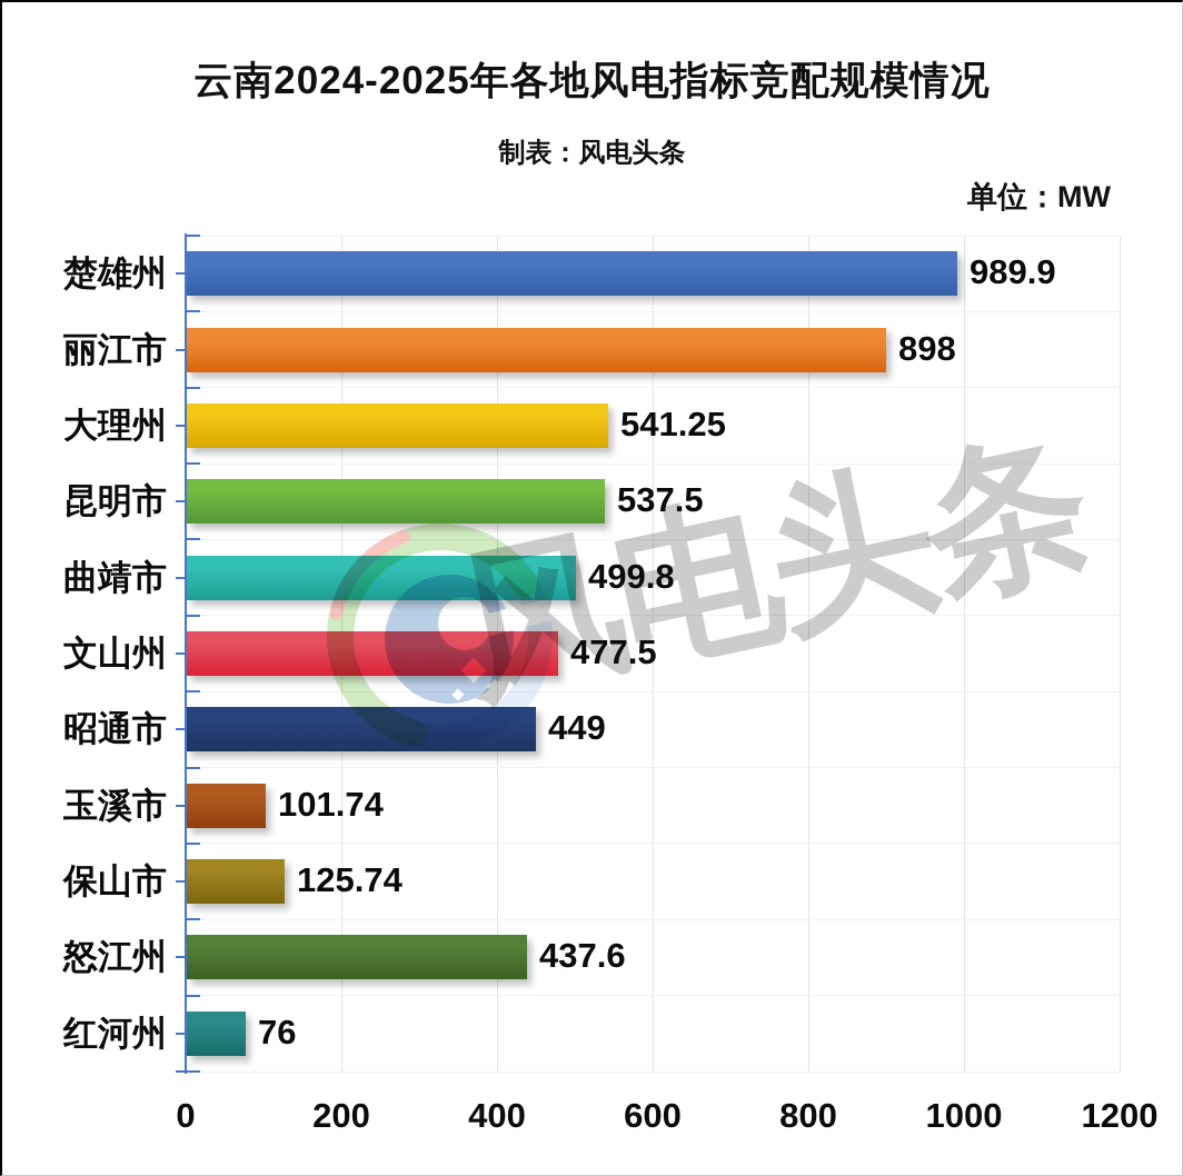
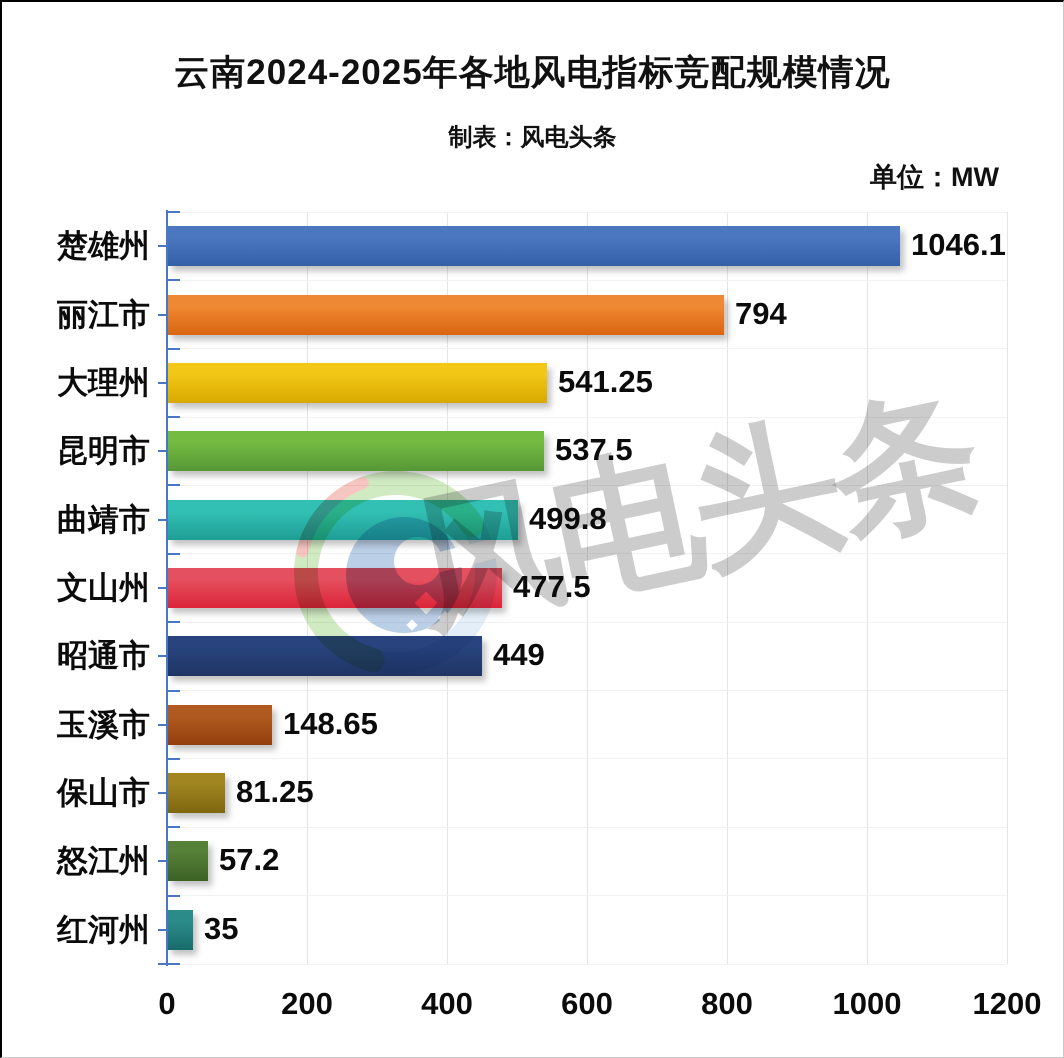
楚雄州: 989.9 -> 1046.1
丽江市: 898 -> 794
玉溪市: 101.74 -> 148.65
保山市: 125.74 -> 81.25
怒江州: 437.6 -> 57.2
红河州: 76 -> 35
